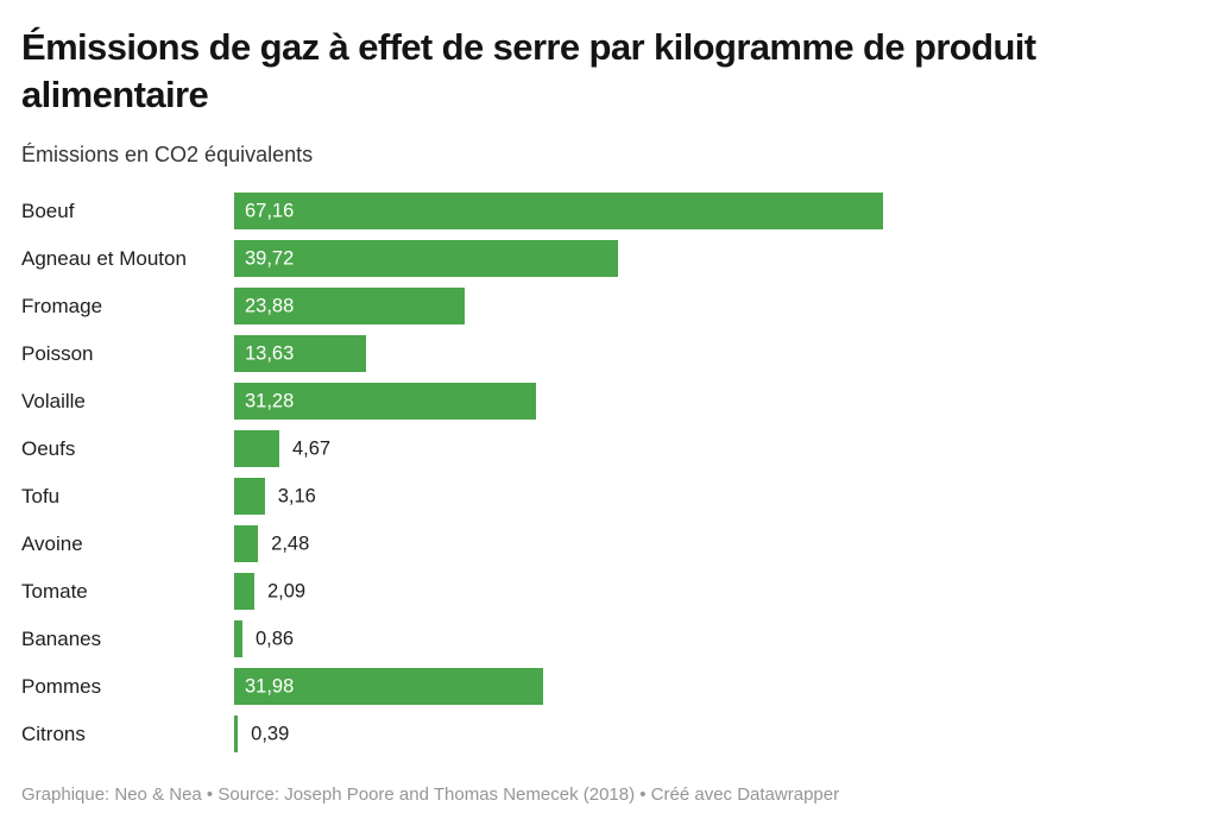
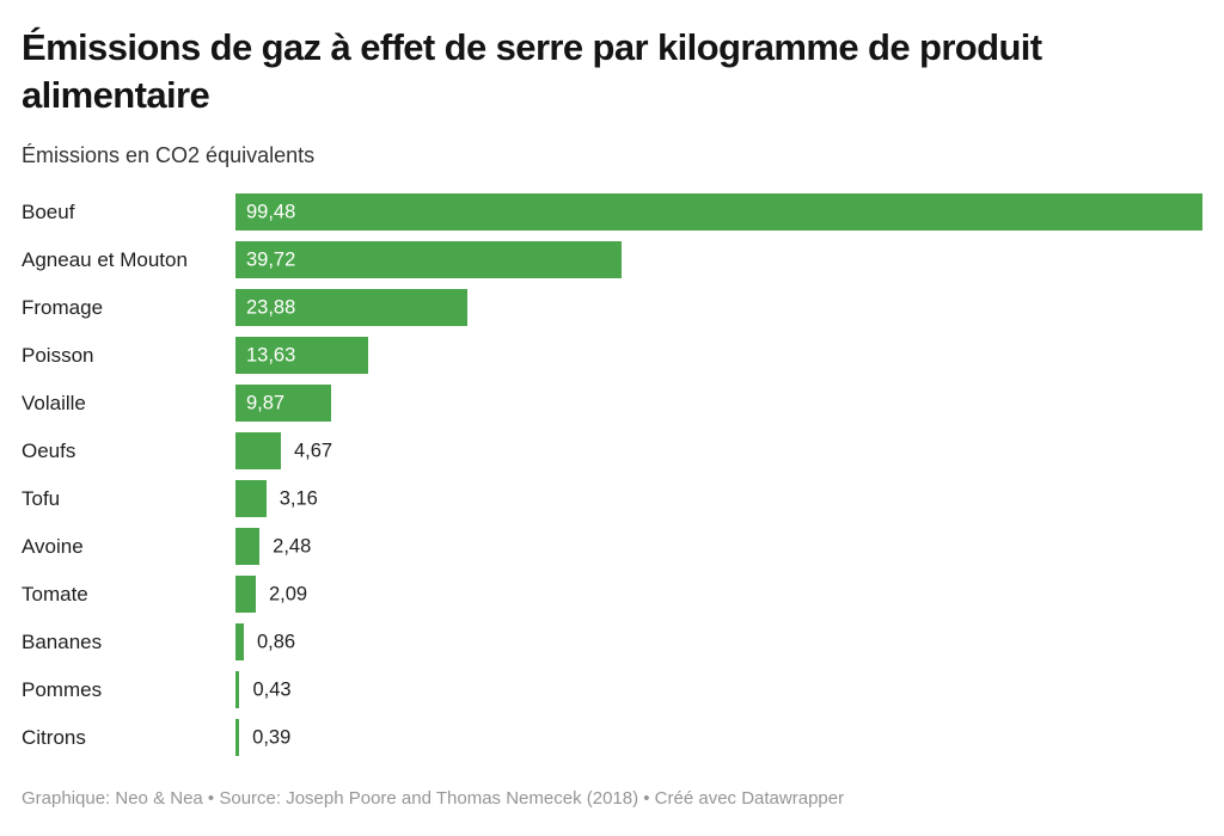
Boeuf: 67,16 -> 99,48
Volaille: 31,28 -> 9,87
Pommes: 31,98 -> 0,43
